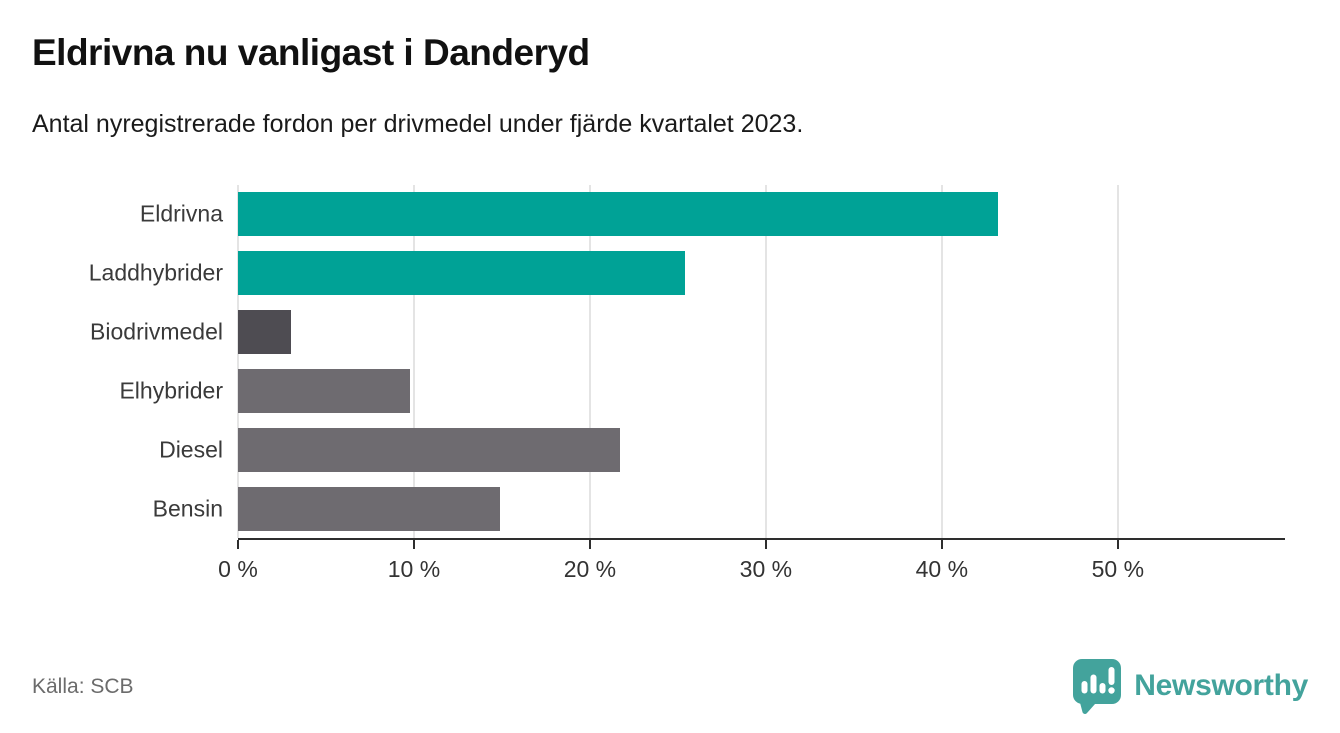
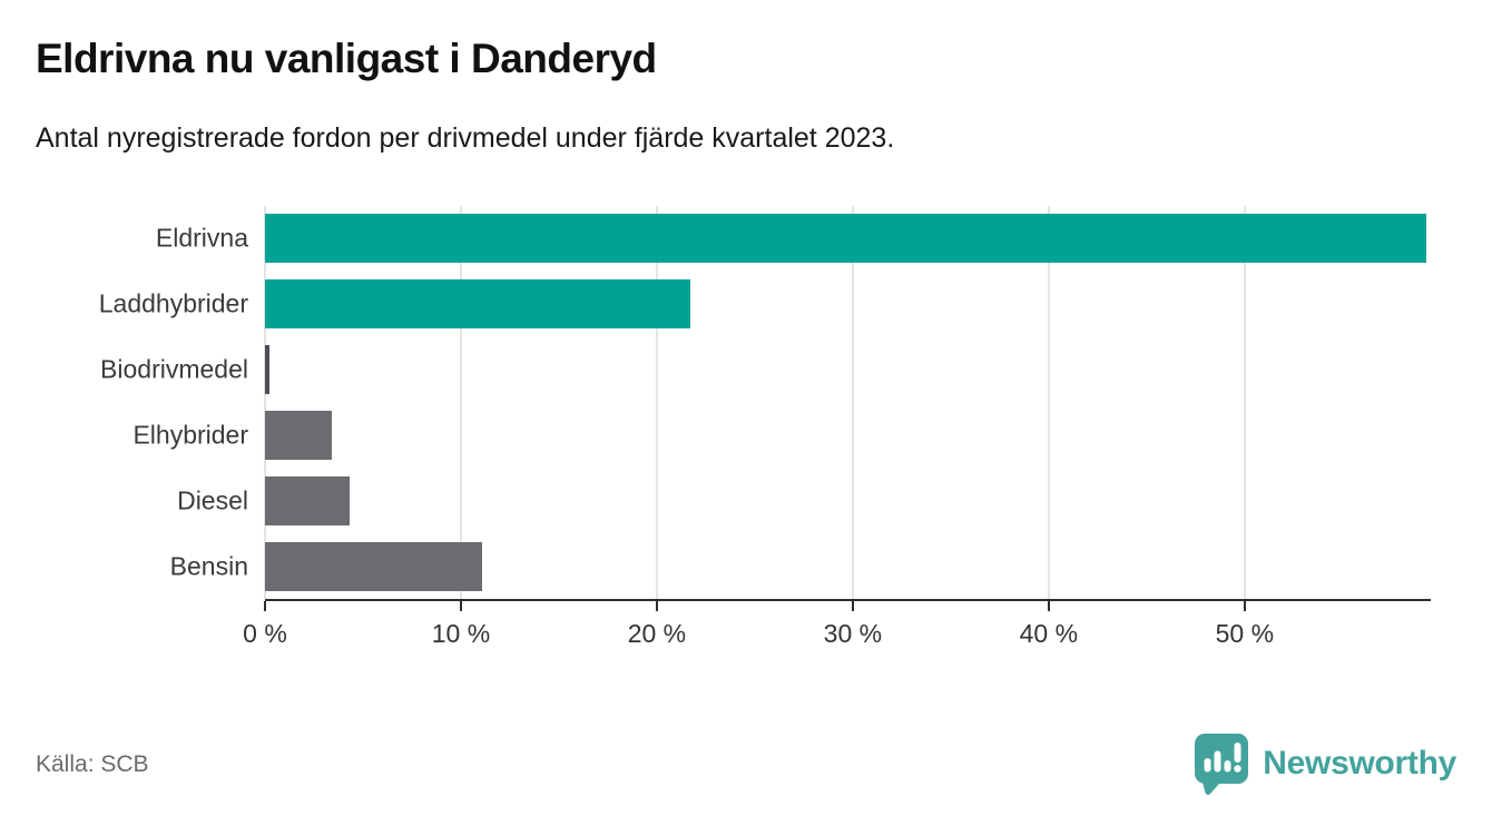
Eldrivna: 43.2% -> 59.3%
Laddhybrider: 25.4% -> 21.7%
Biodrivmedel: 3.0% -> 0.2%
Elhybrider: 9.8% -> 3.4%
Diesel: 21.7% -> 4.3%
Bensin: 14.9% -> 11.1%
